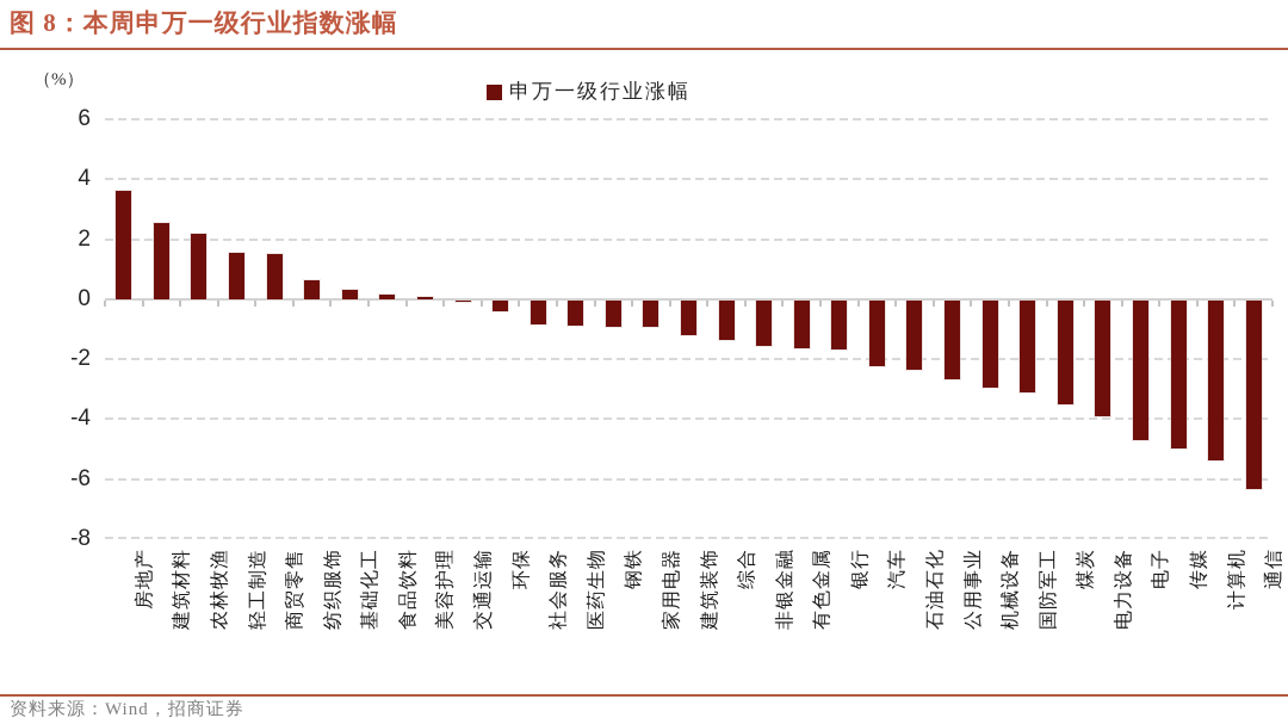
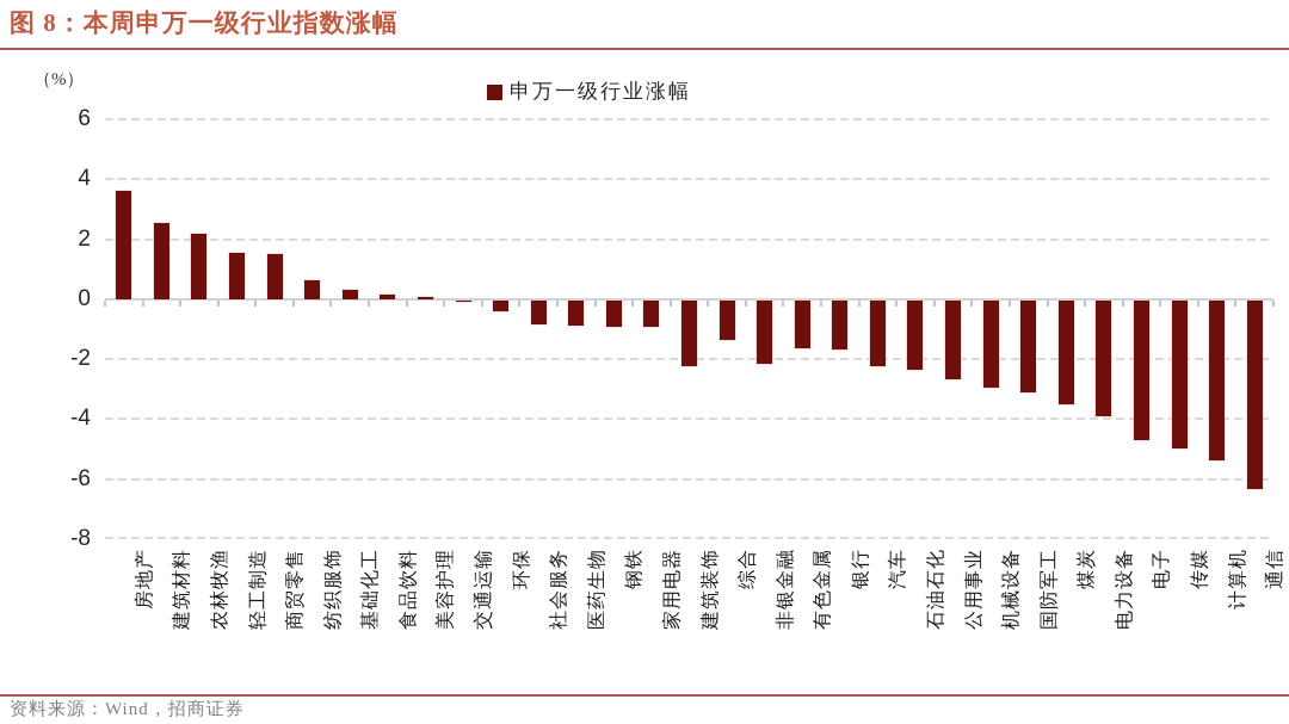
建筑装饰: -1.1 -> -2.2
非银金融: -1.5 -> -2.1
